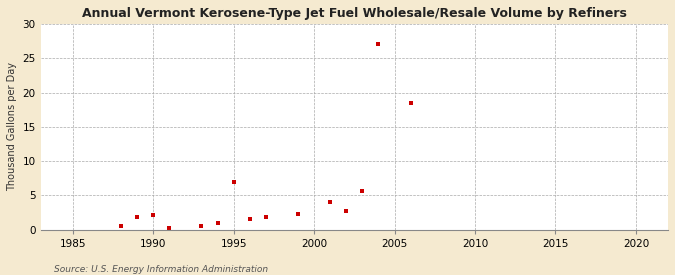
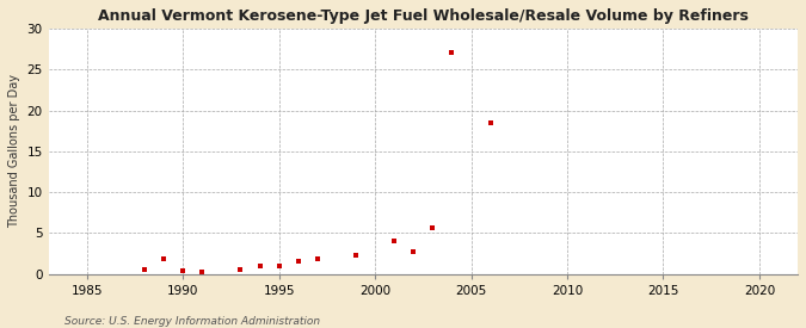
1990: 2.2 -> 0.4
1995: 7.0 -> 1.0
